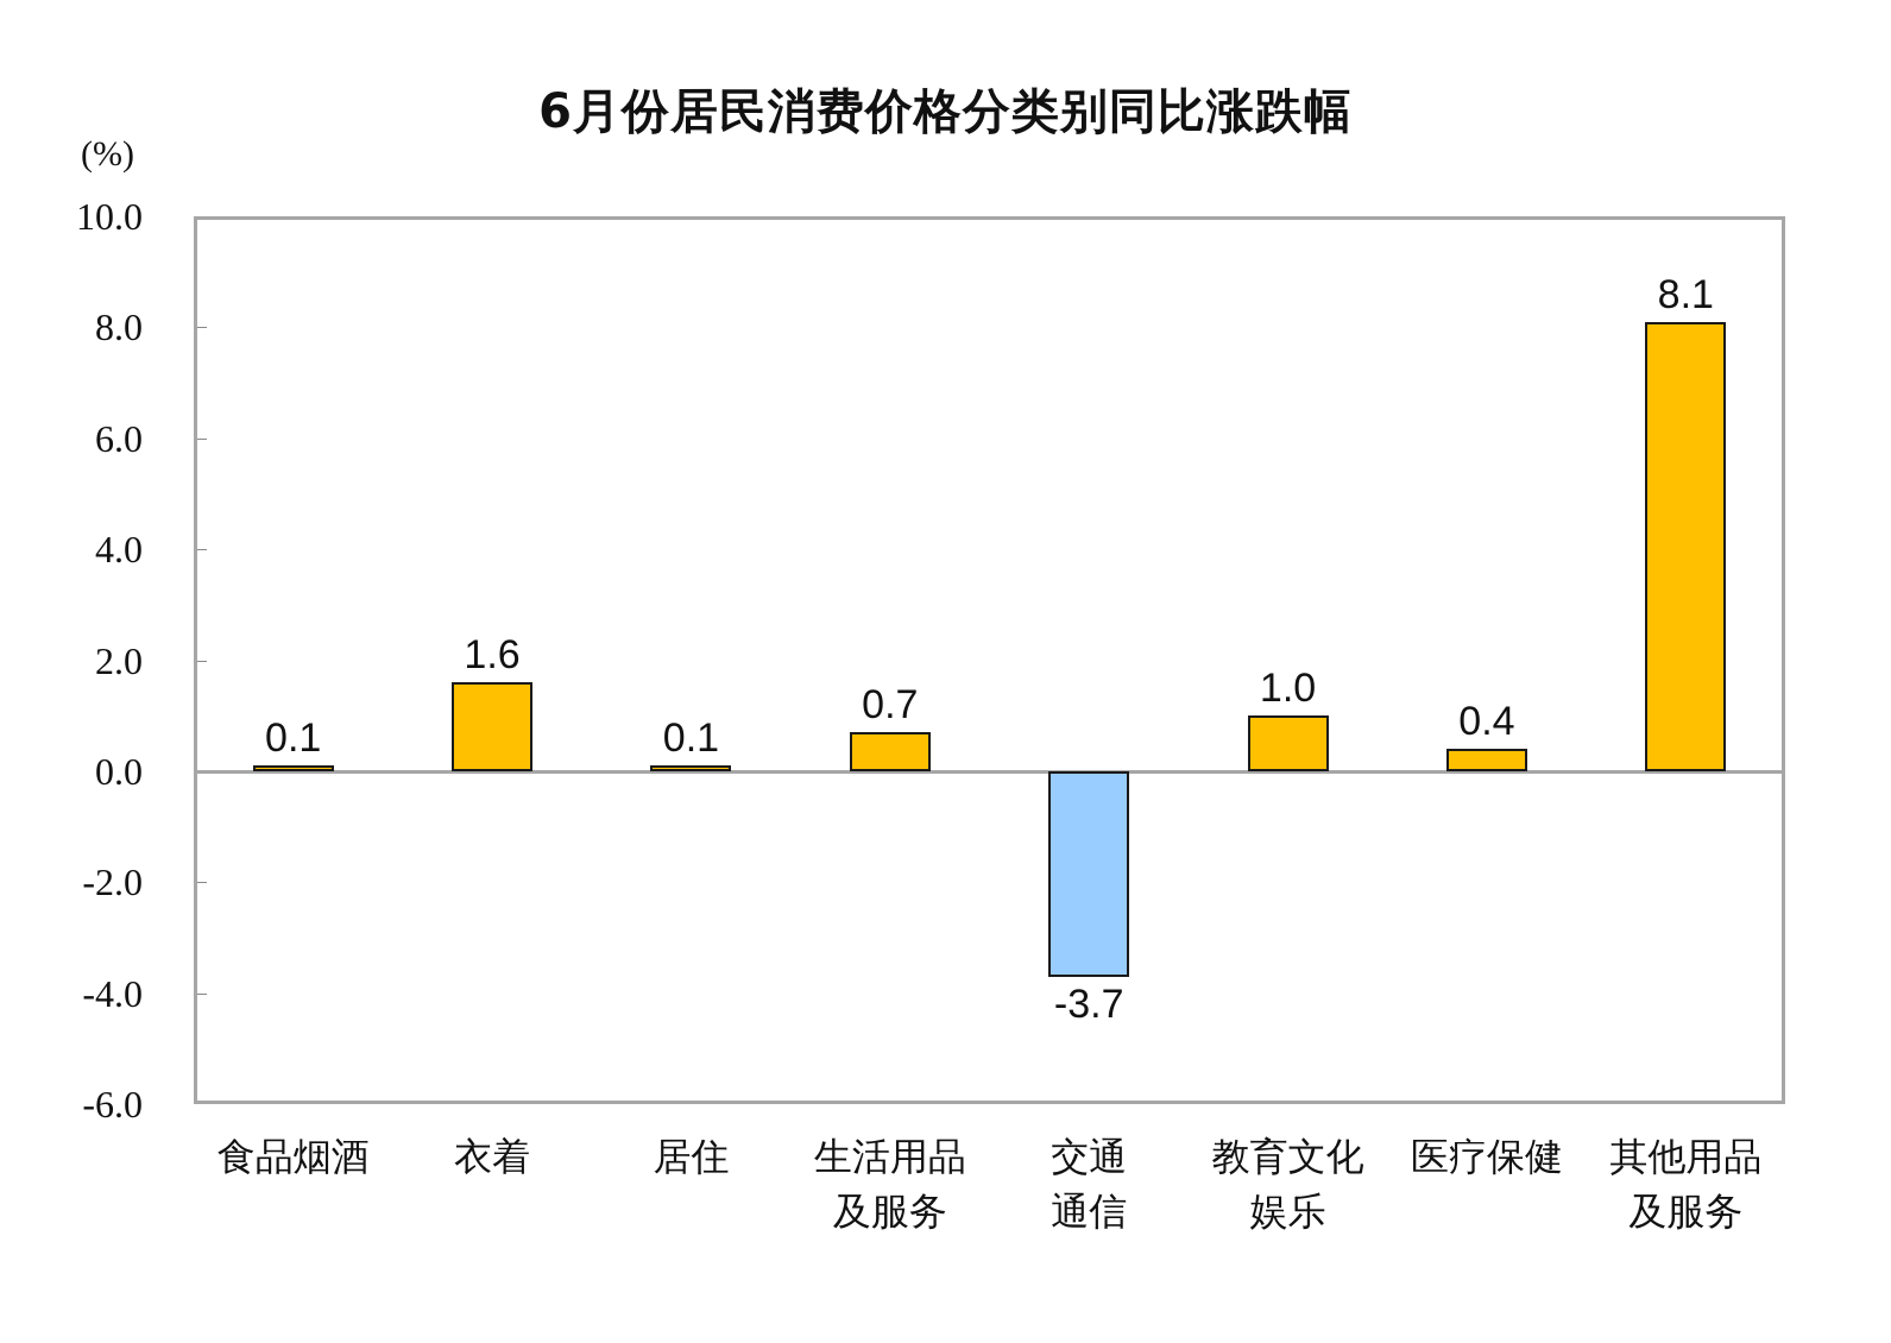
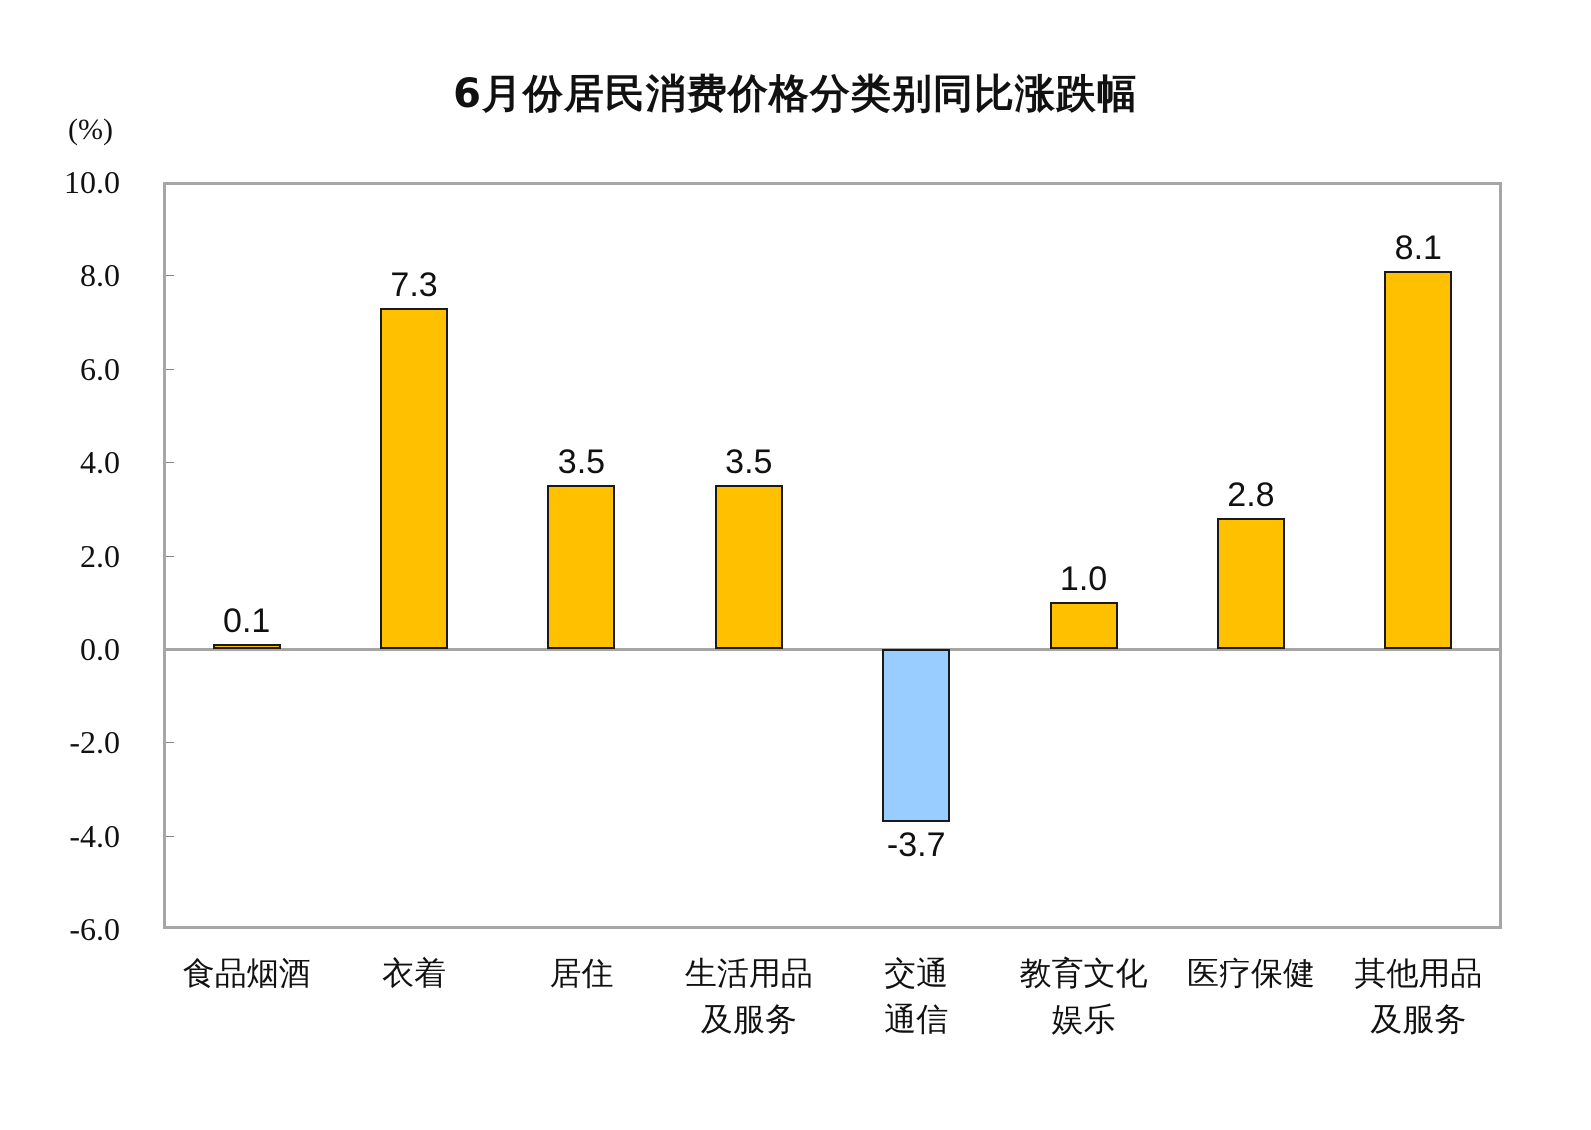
衣着: 1.6 -> 7.3
居住: 0.1 -> 3.5
生活用品及服务: 0.7 -> 3.5
医疗保健: 0.4 -> 2.8
